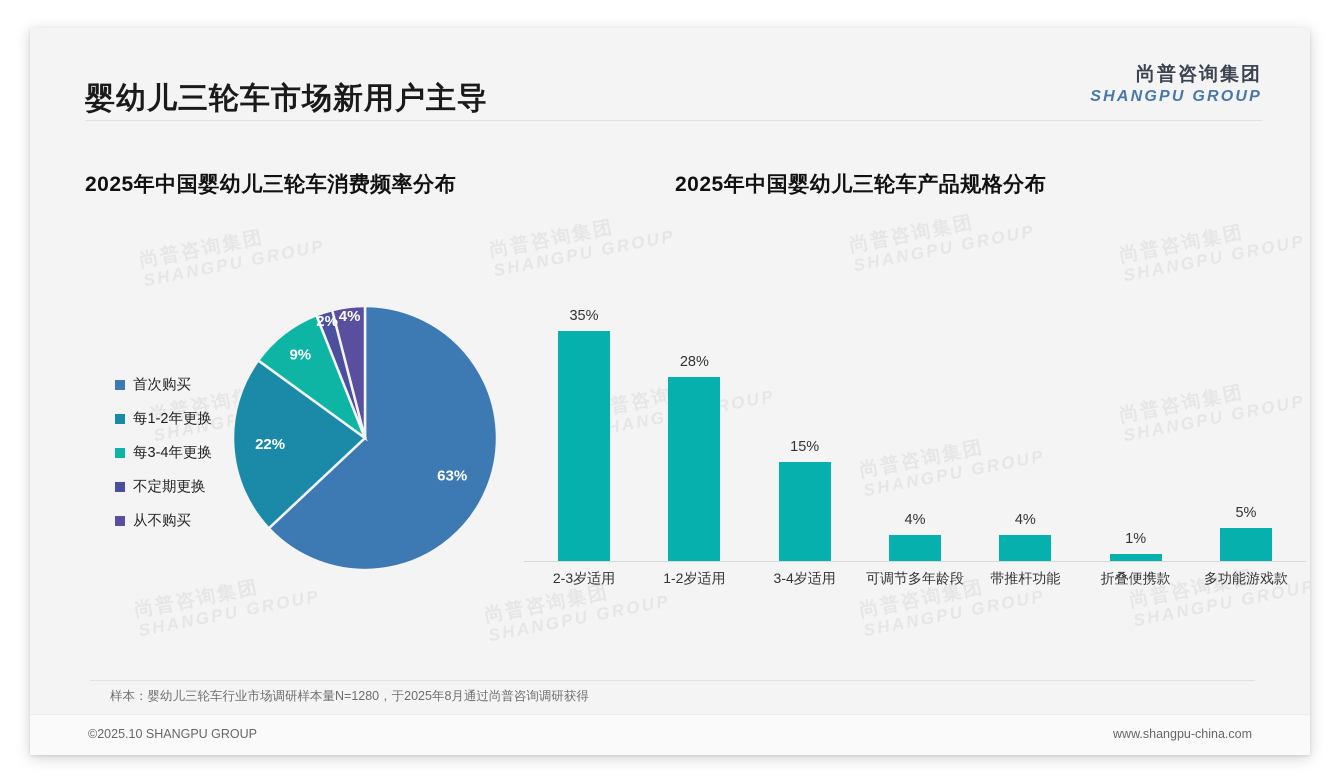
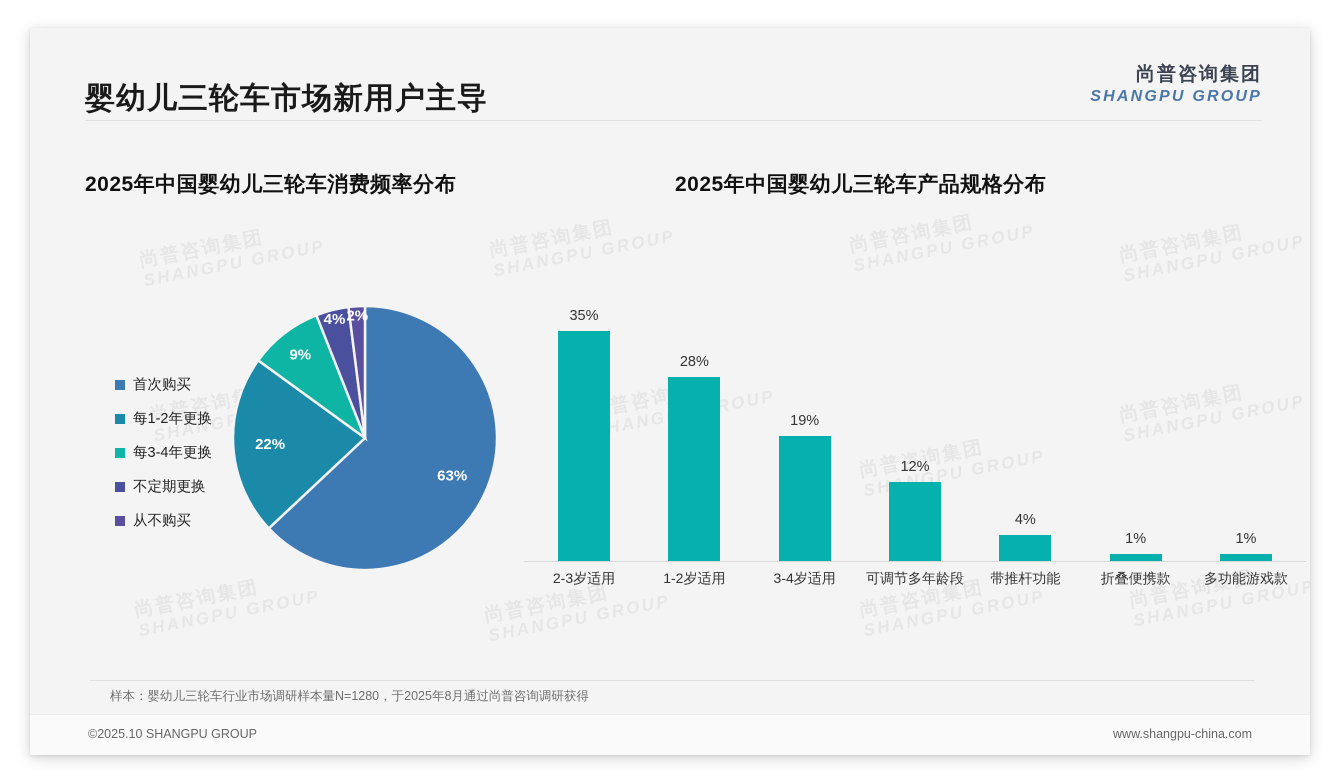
2025年中国婴幼儿三轮车消费频率分布/不定期更换: 2% -> 4%
2025年中国婴幼儿三轮车消费频率分布/从不购买: 4% -> 2%
2025年中国婴幼儿三轮车产品规格分布/3-4岁适用: 15% -> 19%
2025年中国婴幼儿三轮车产品规格分布/可调节多年龄段: 4% -> 12%
2025年中国婴幼儿三轮车产品规格分布/多功能游戏款: 5% -> 1%
